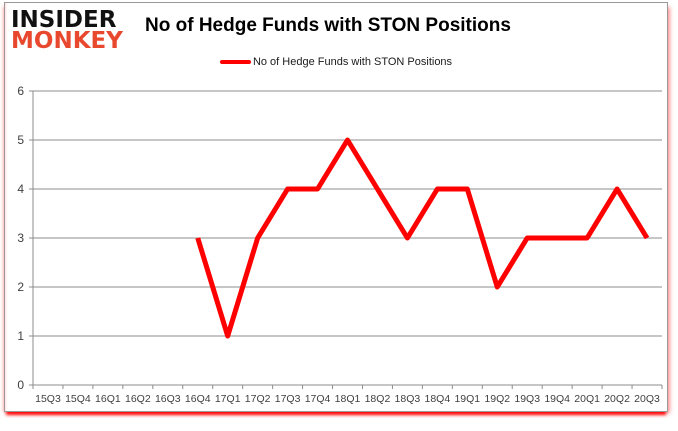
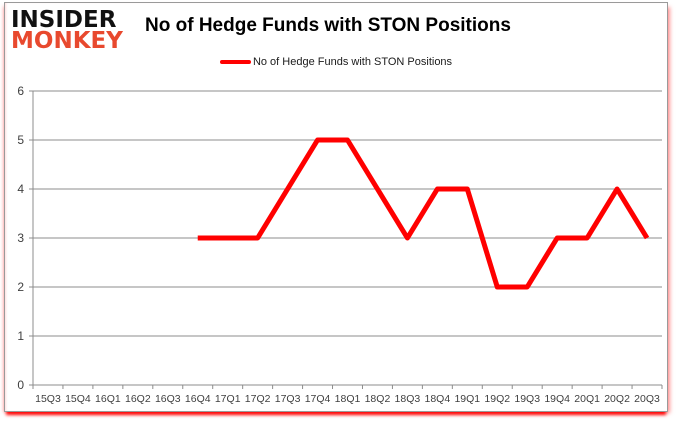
17Q1: 1 -> 3
17Q4: 4 -> 5
19Q3: 3 -> 2
